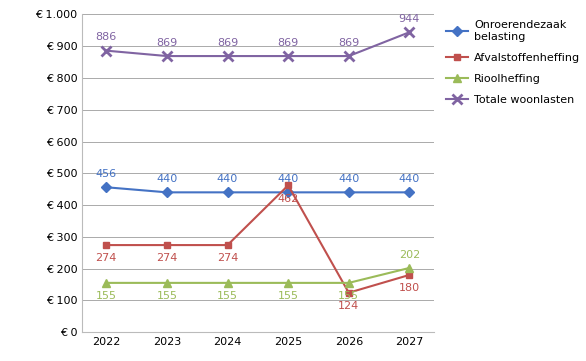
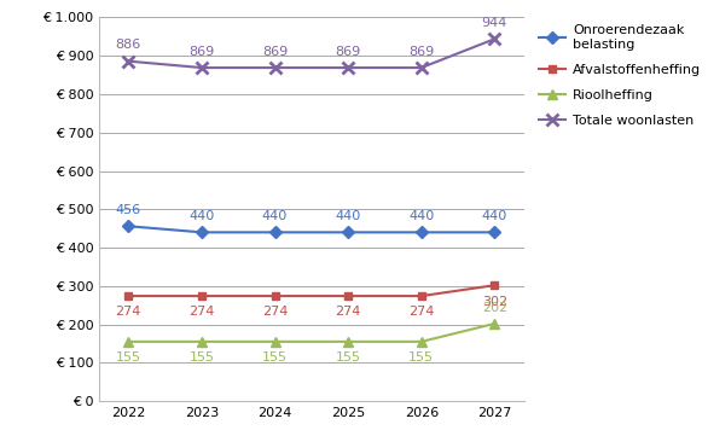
Afvalstoffenheffing/2025: 462 -> 274
Afvalstoffenheffing/2026: 124 -> 274
Afvalstoffenheffing/2027: € 180 -> € 302
